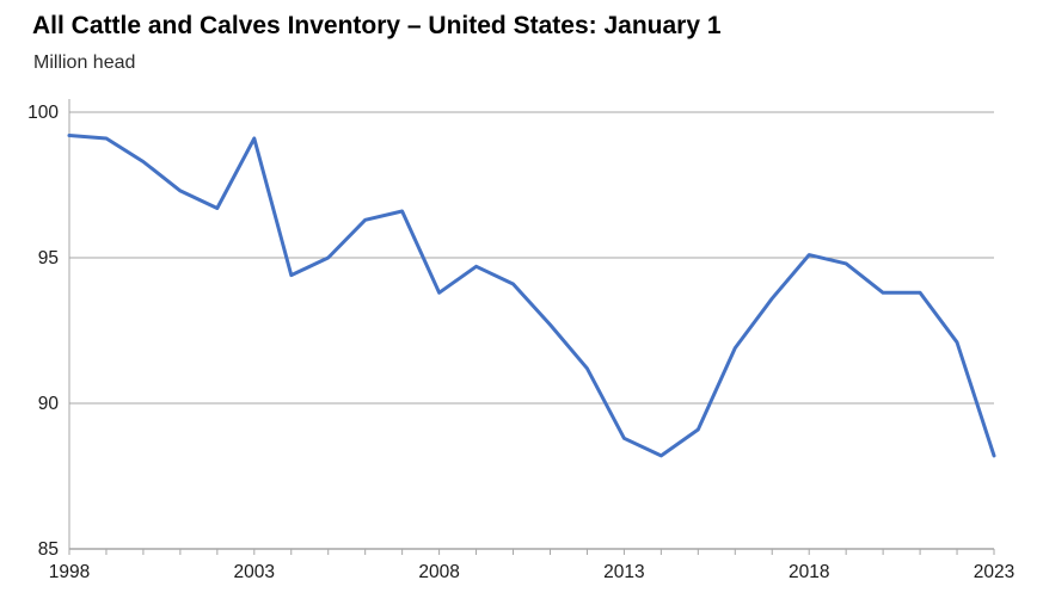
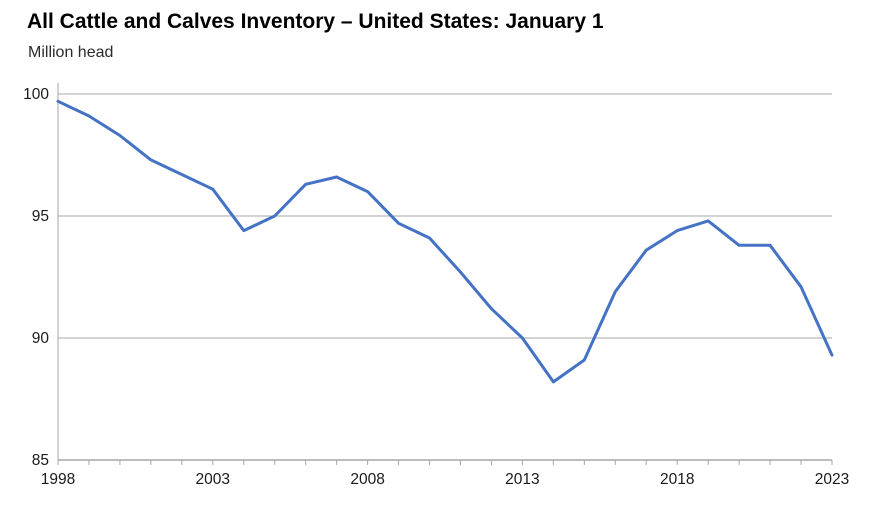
1998: 99.2 -> 99.7
2003: 99.1 -> 96.1
2008: 93.8 -> 96.0
2013: 88.8 -> 90.0
2018: 95.1 -> 94.4
2023: 88.2 -> 89.3
